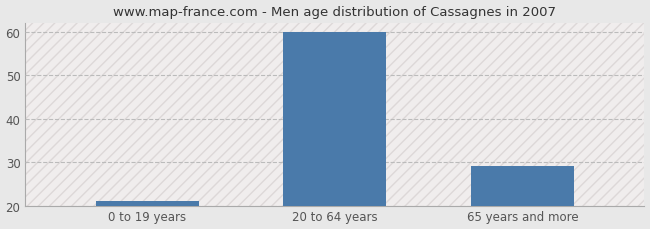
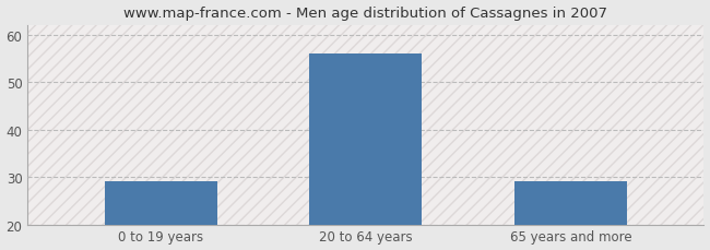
0 to 19 years: 21 -> 29
20 to 64 years: 60 -> 56
